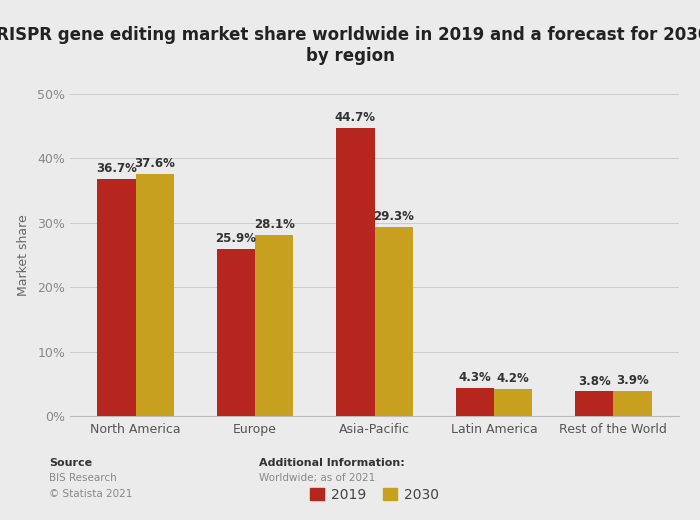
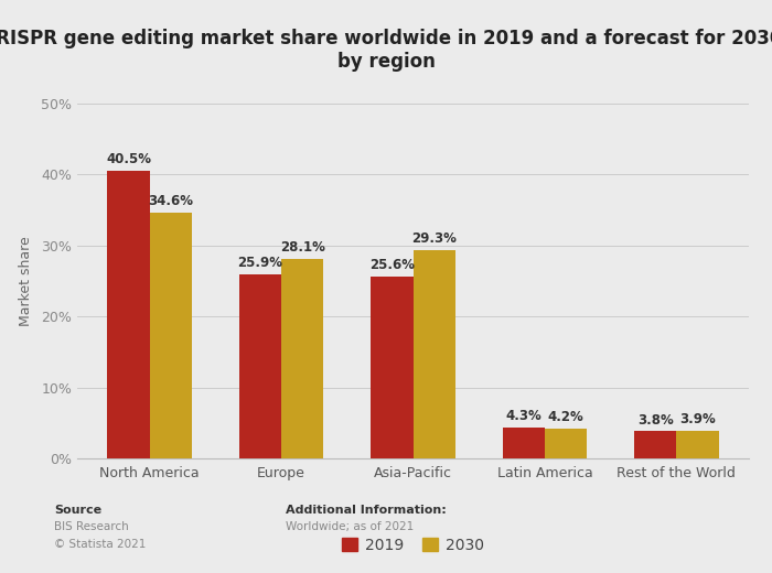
2019/North America: 36.7% -> 40.5%
2030/North America: 37.6% -> 34.6%
2019/Asia-Pacific: 44.7% -> 25.6%
